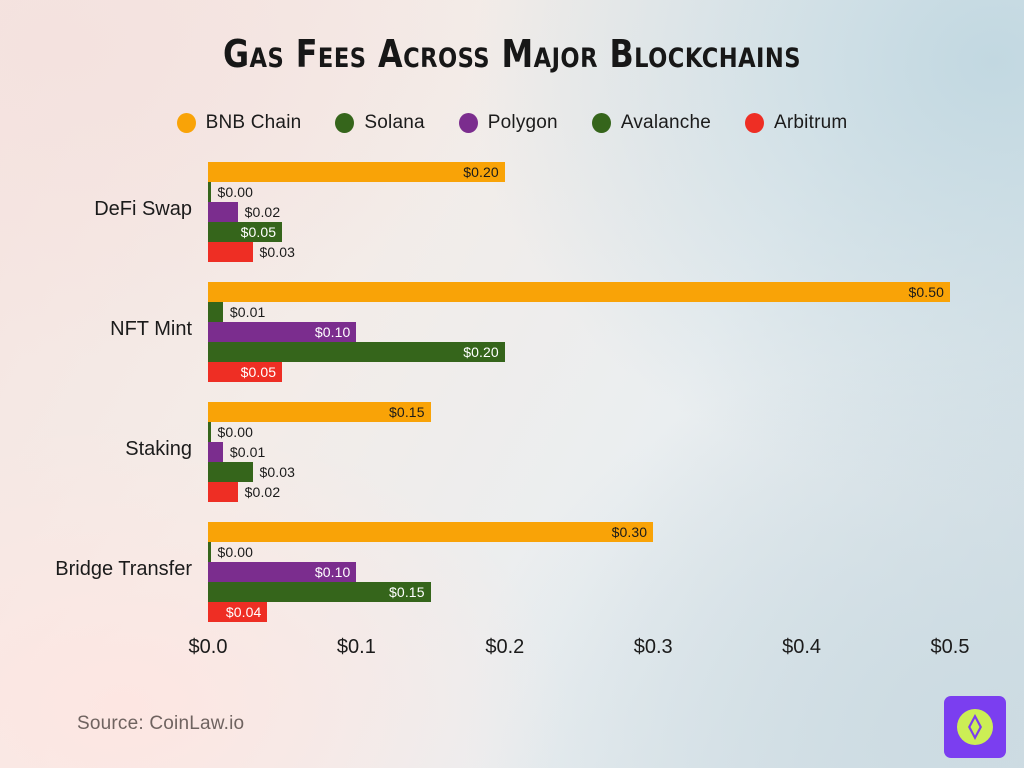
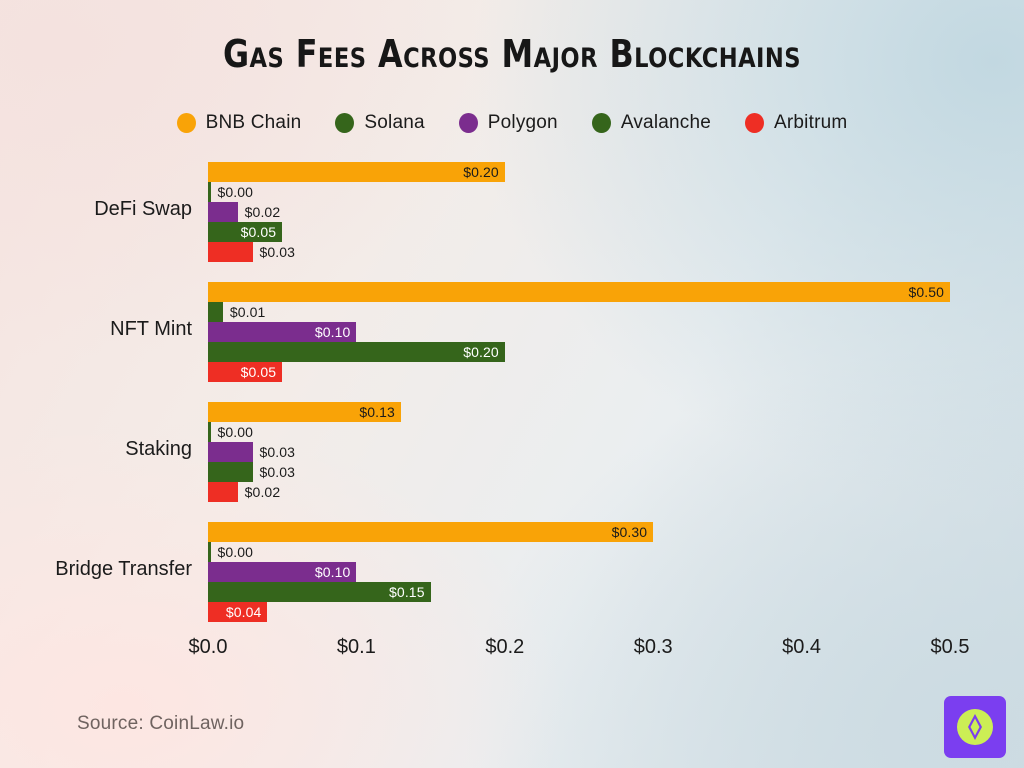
BNB Chain/Staking: $0.15 -> $0.13
Polygon/Staking: $0.01 -> $0.03
